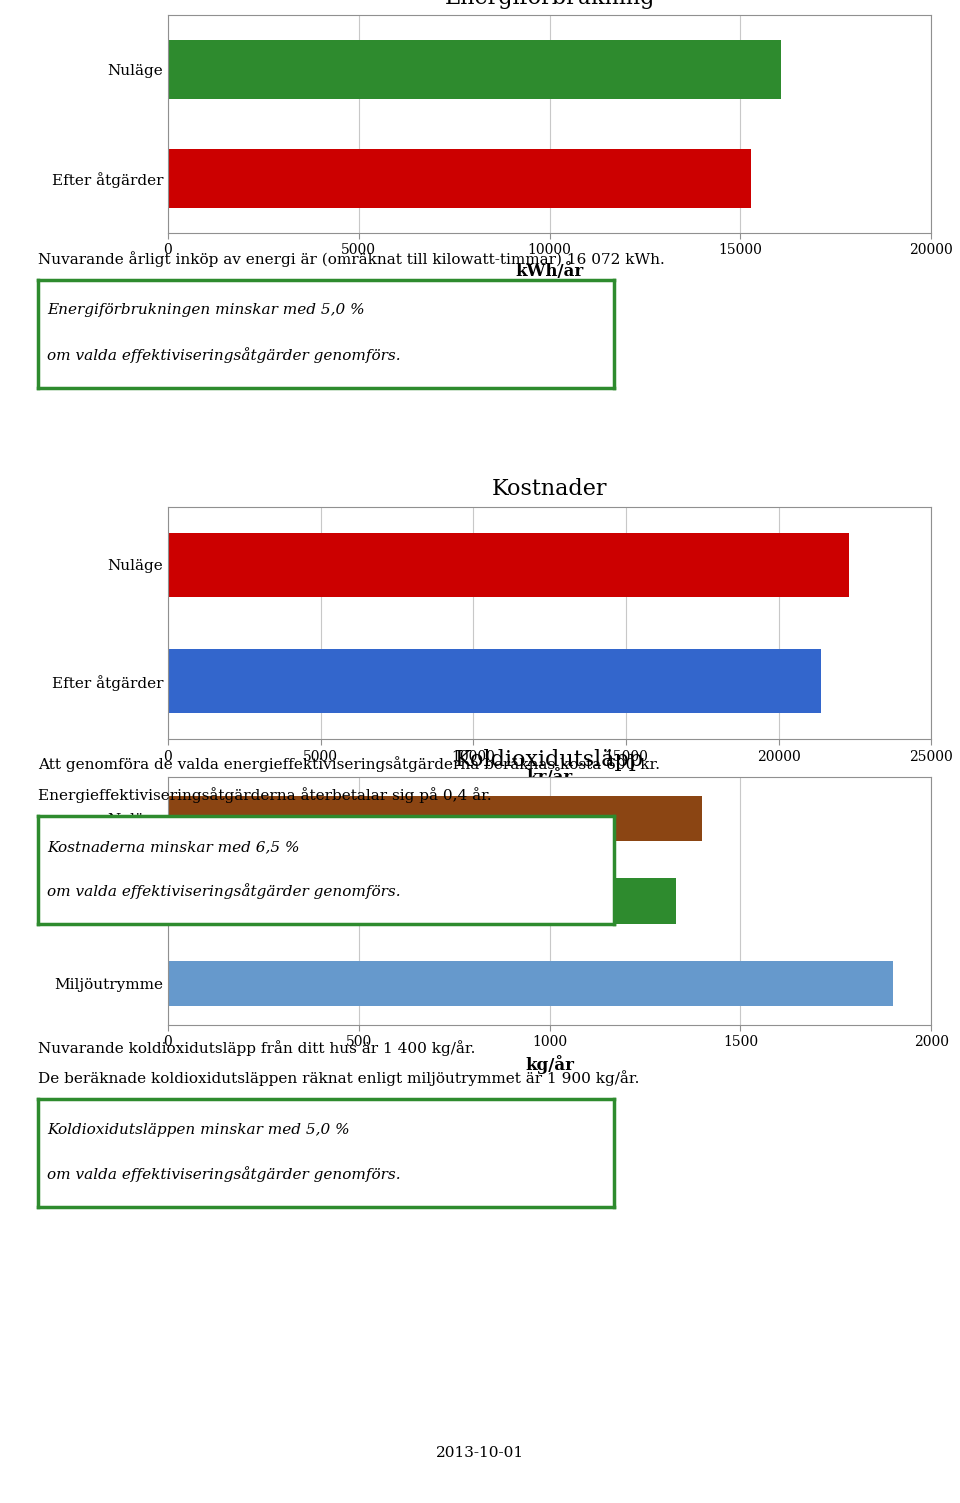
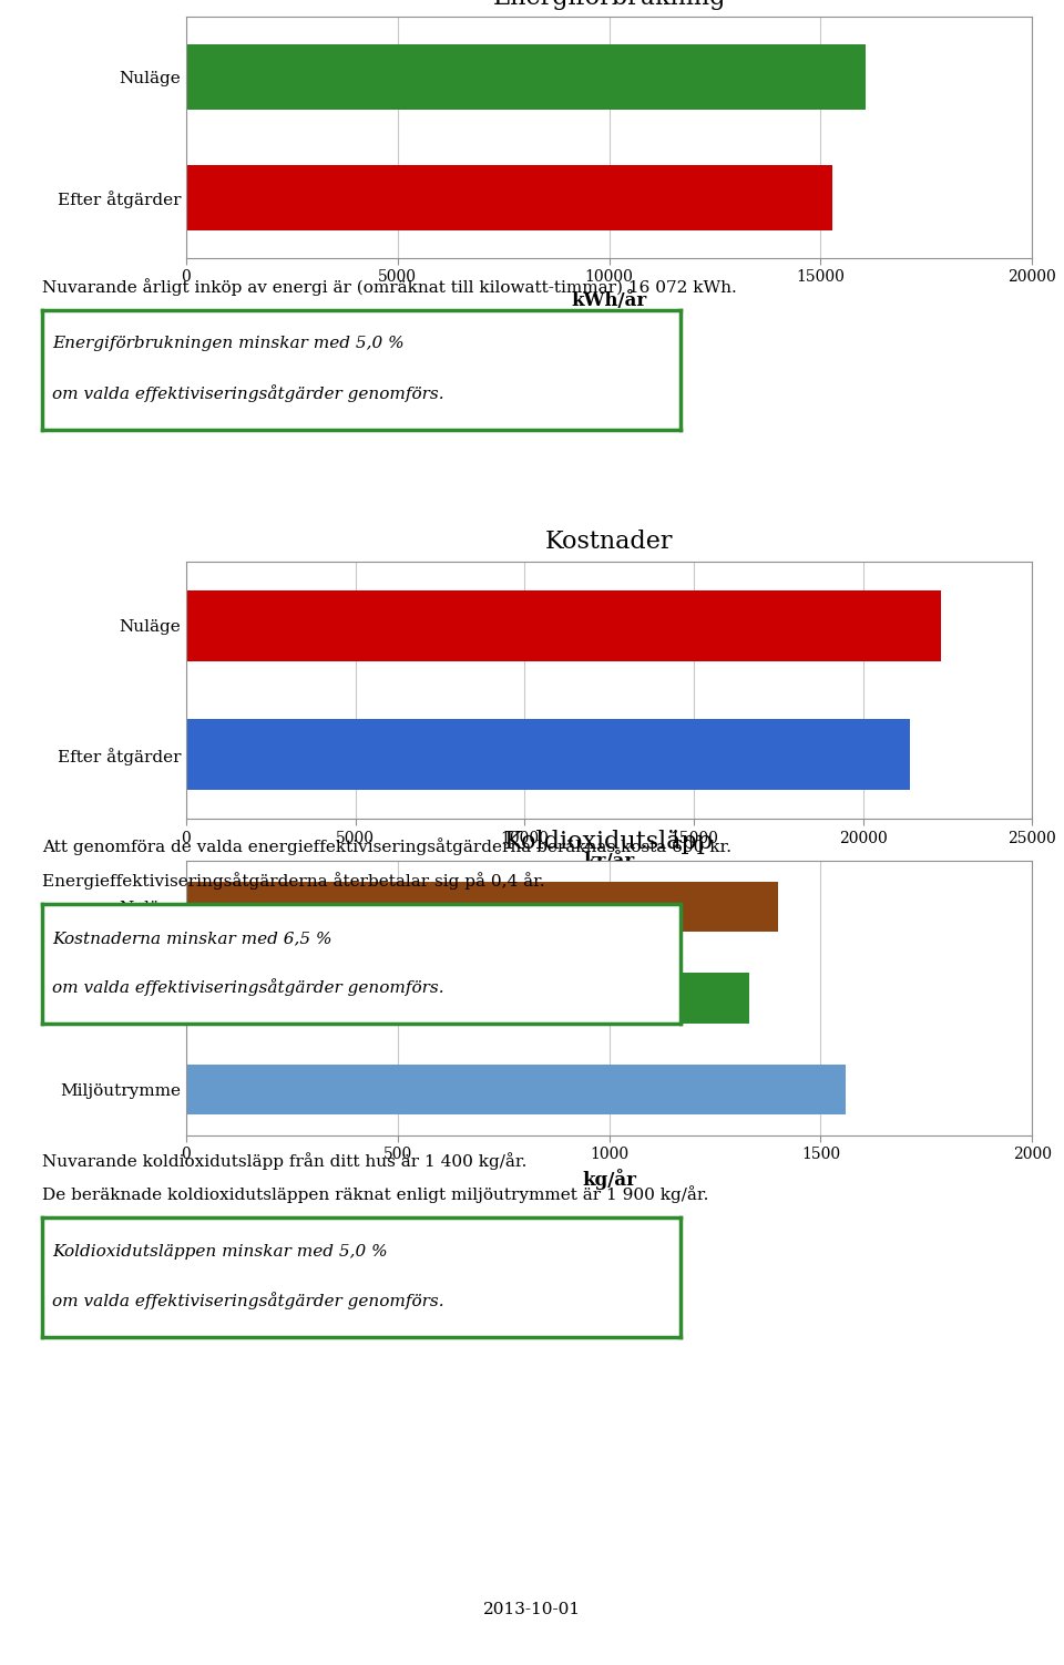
Miljöutrymme: 1900 -> 1560
